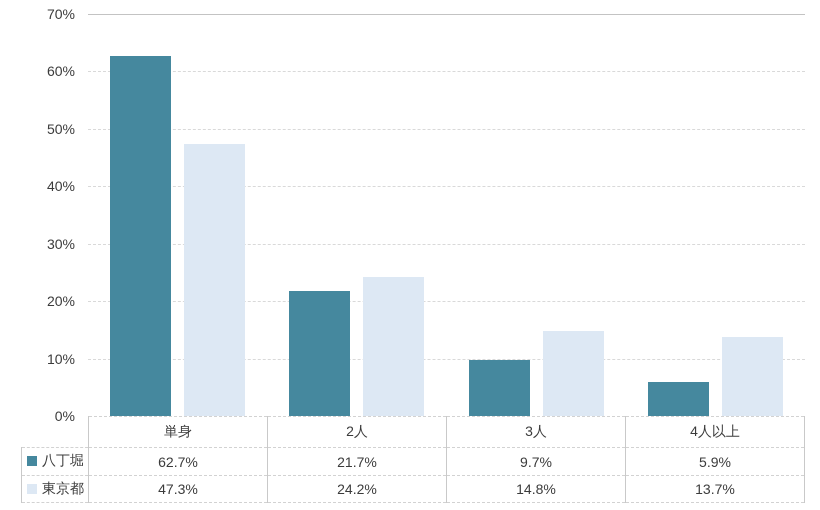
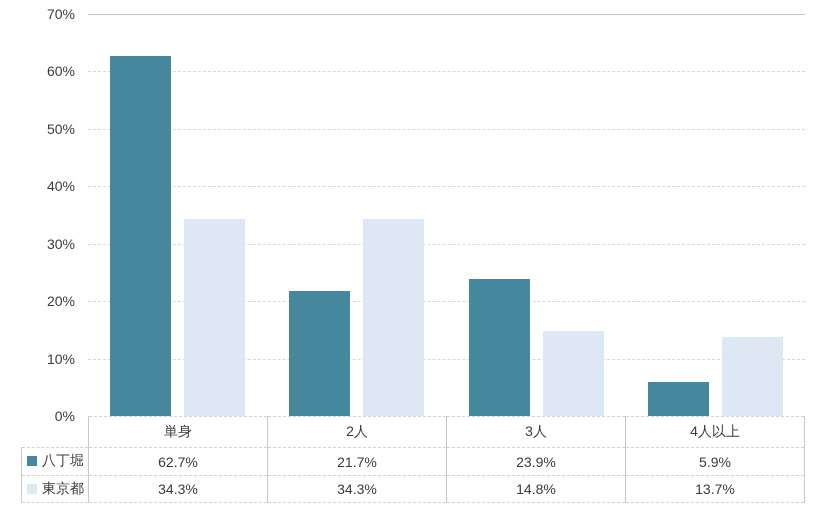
東京都/単身: 47.3% -> 34.3%
東京都/2人: 24.2% -> 34.3%
八丁堀/3人: 9.7% -> 23.9%
